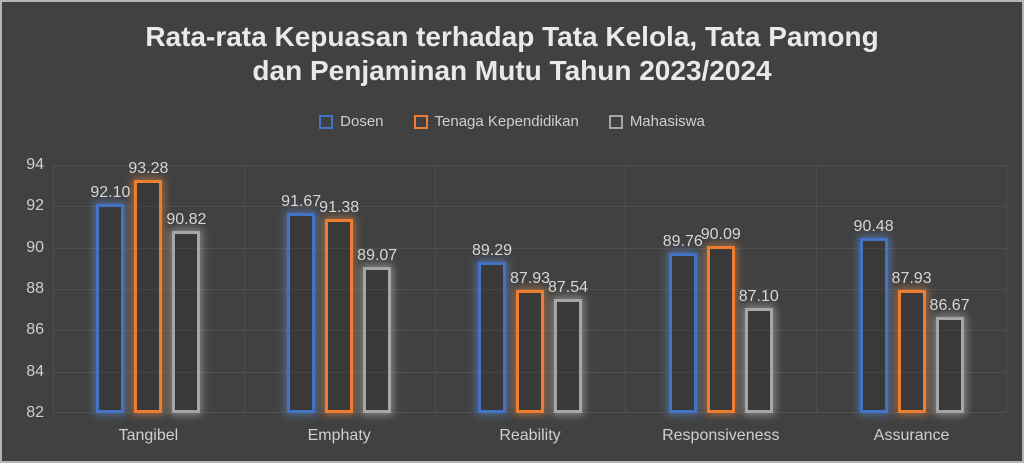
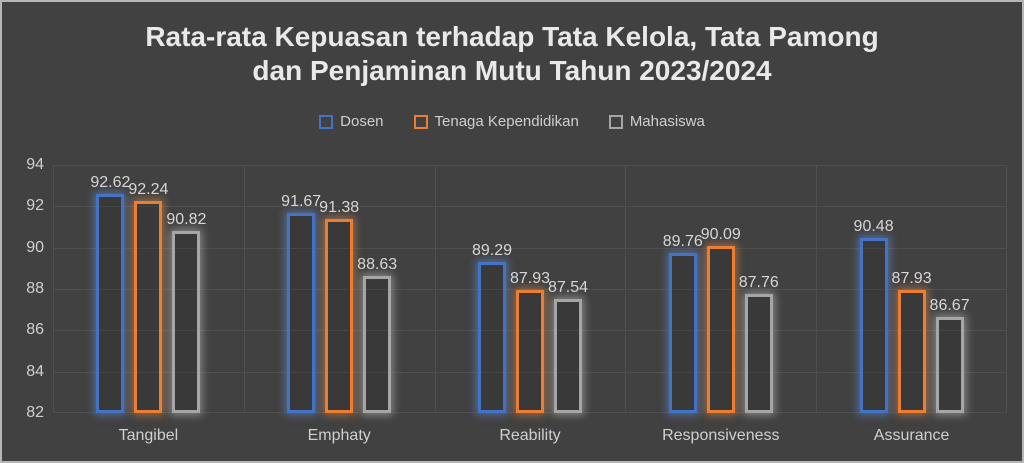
Dosen/Tangibel: 92.10 -> 92.62
Tenaga Kependidikan/Tangibel: 93.28 -> 92.24
Mahasiswa/Emphaty: 89.07 -> 88.63
Mahasiswa/Responsiveness: 87.10 -> 87.76
